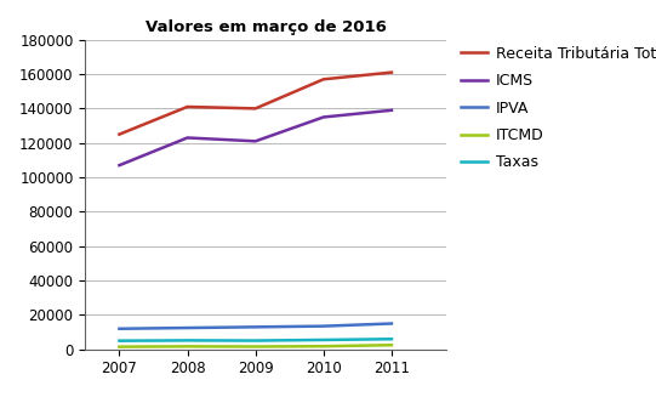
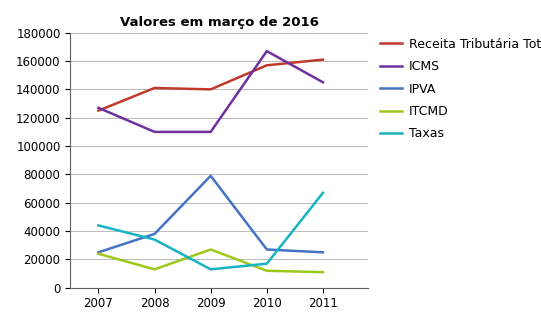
ICMS/2007: 107000 -> 127000
IPVA/2007: 12000 -> 25000
ITCMD/2007: 2000 -> 24000
Taxas/2007: 5000 -> 44000
ICMS/2008: 123000 -> 110000
IPVA/2008: 12000 -> 38000
ITCMD/2008: 2000 -> 13000
Taxas/2008: 5000 -> 34000
ICMS/2009: 121000 -> 110000
IPVA/2009: 13000 -> 79000
ITCMD/2009: 2000 -> 27000
Taxas/2009: 5000 -> 13000
ICMS/2010: 135000 -> 167000
IPVA/2010: 14000 -> 27000
ITCMD/2010: 2000 -> 12000
Taxas/2010: 6000 -> 17000
ICMS/2011: 139000 -> 145000
IPVA/2011: 15000 -> 25000
ITCMD/2011: 2000 -> 11000
Taxas/2011: 6000 -> 67000
